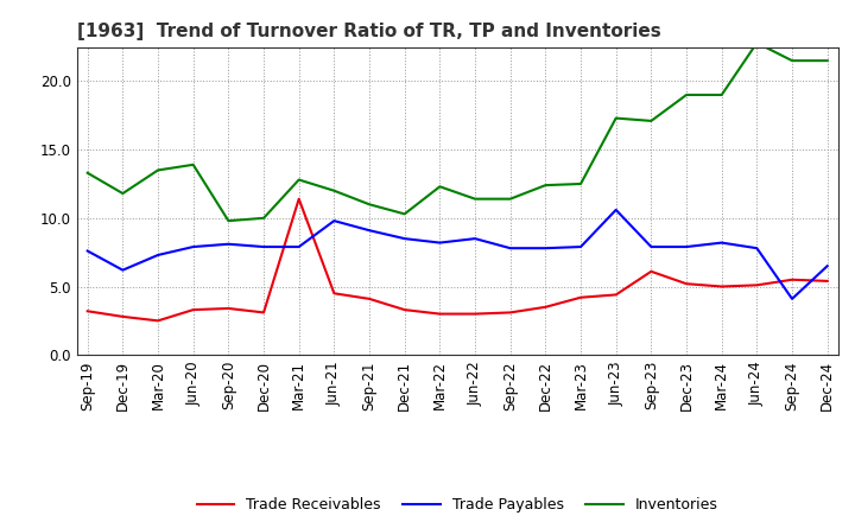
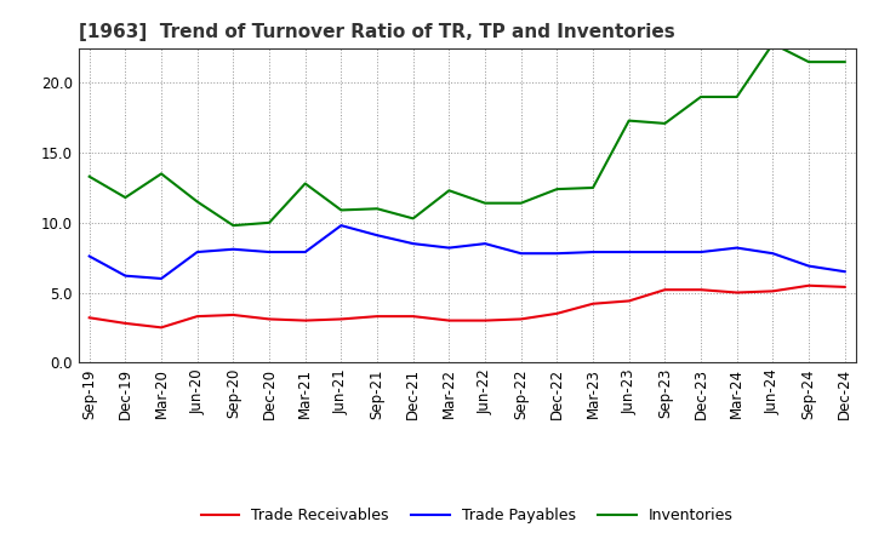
Trade Payables/Mar-20: 7.3 -> 6.0
Inventories/Jun-20: 13.9 -> 11.5
Trade Receivables/Mar-21: 11.4 -> 3.0
Trade Receivables/Jun-21: 4.5 -> 3.1
Inventories/Jun-21: 12.0 -> 10.9
Trade Receivables/Sep-21: 4.1 -> 3.3
Trade Payables/Jun-23: 10.6 -> 7.9
Trade Receivables/Sep-23: 6.1 -> 5.2
Trade Payables/Sep-24: 4.1 -> 6.9
